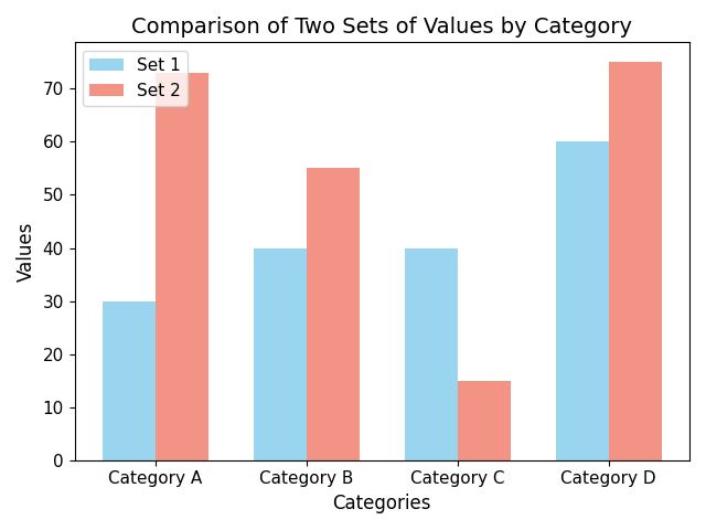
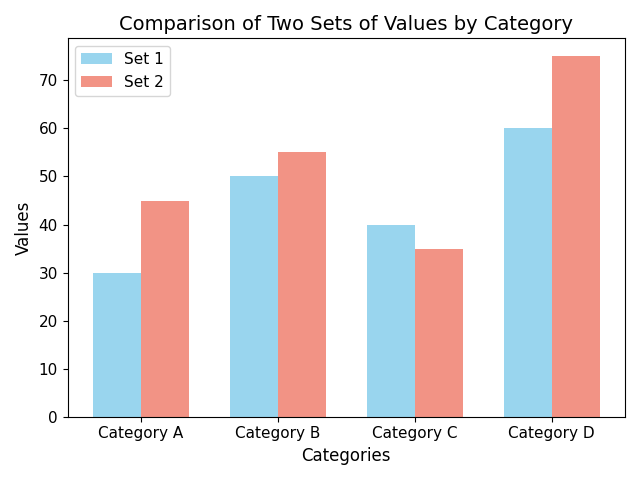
Set 2/Category A: 73 -> 45
Set 1/Category B: 40 -> 50
Set 2/Category C: 15 -> 35
